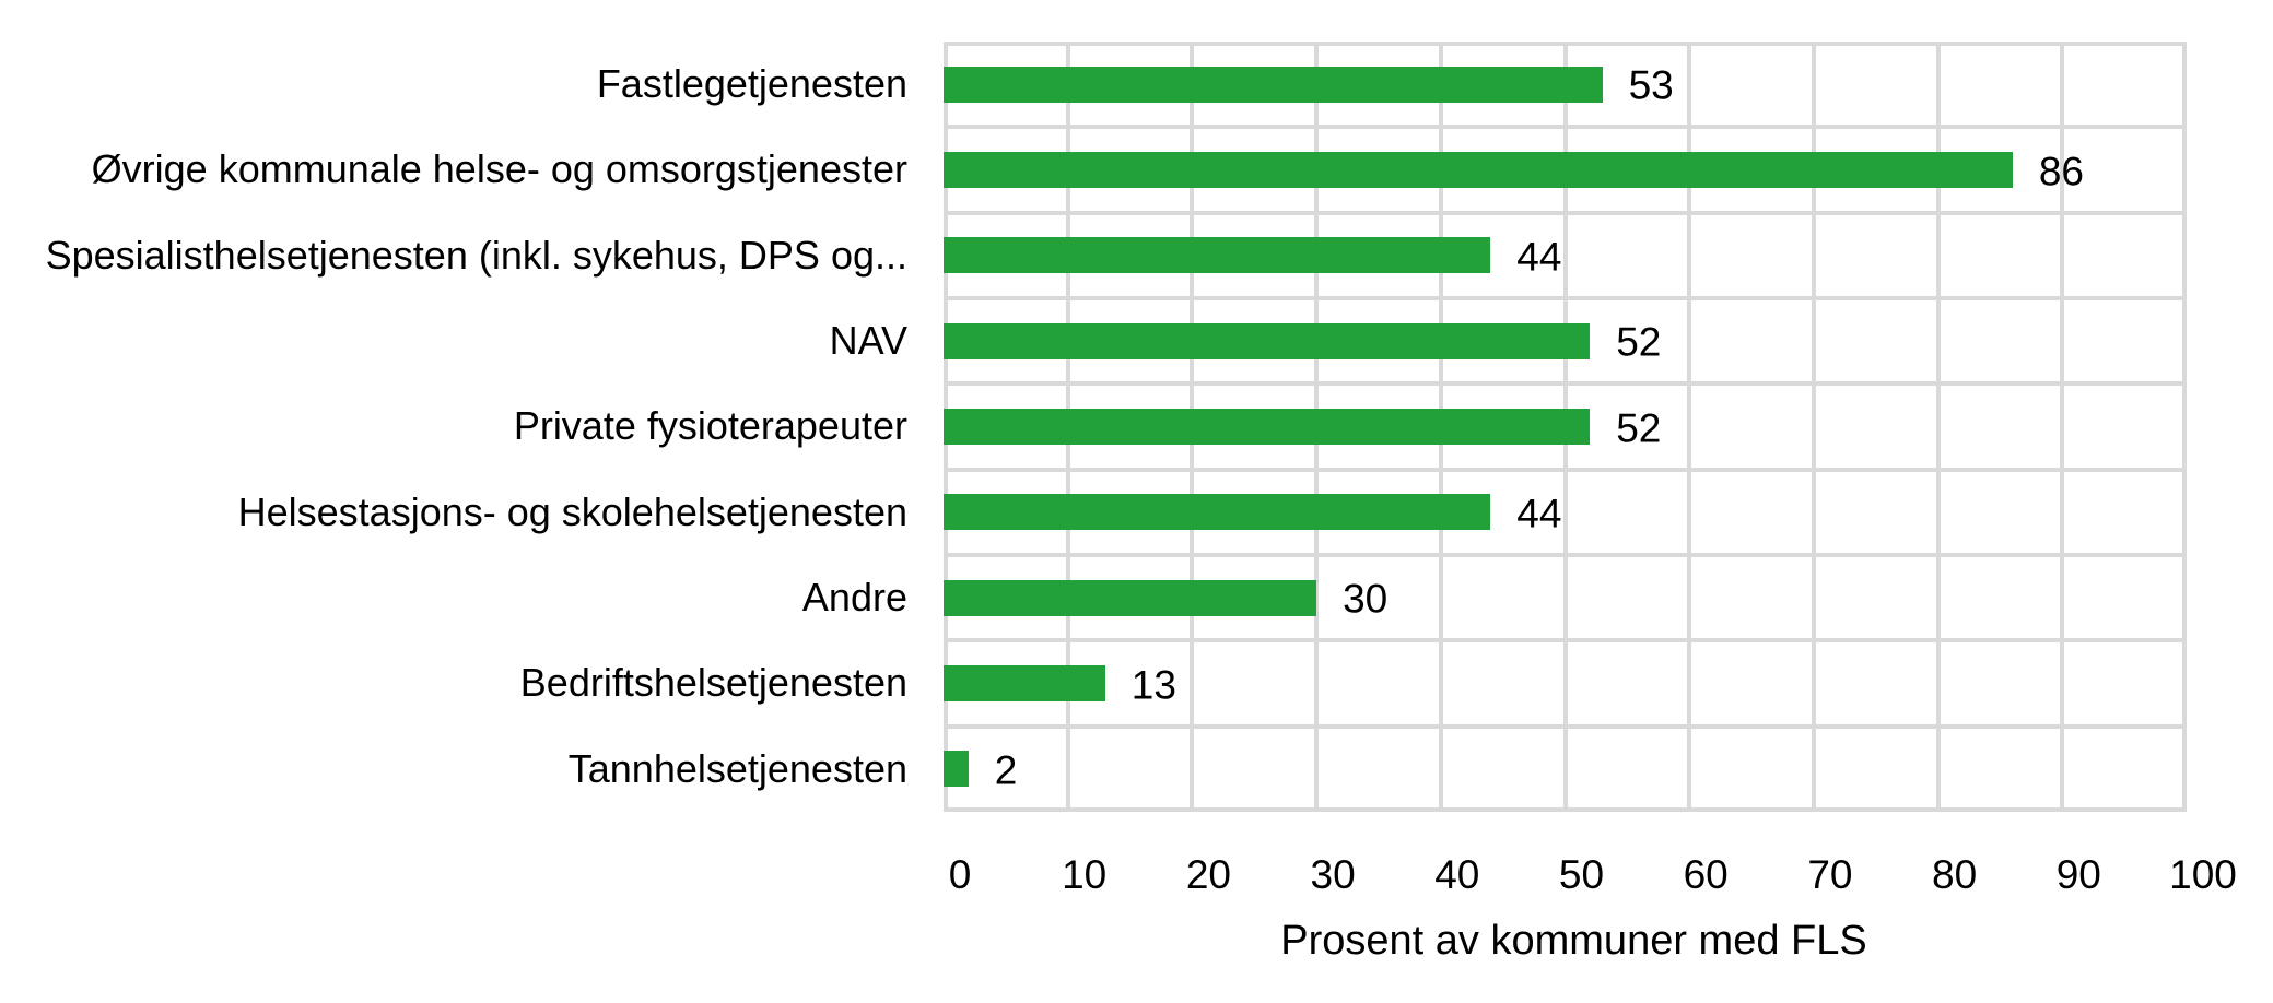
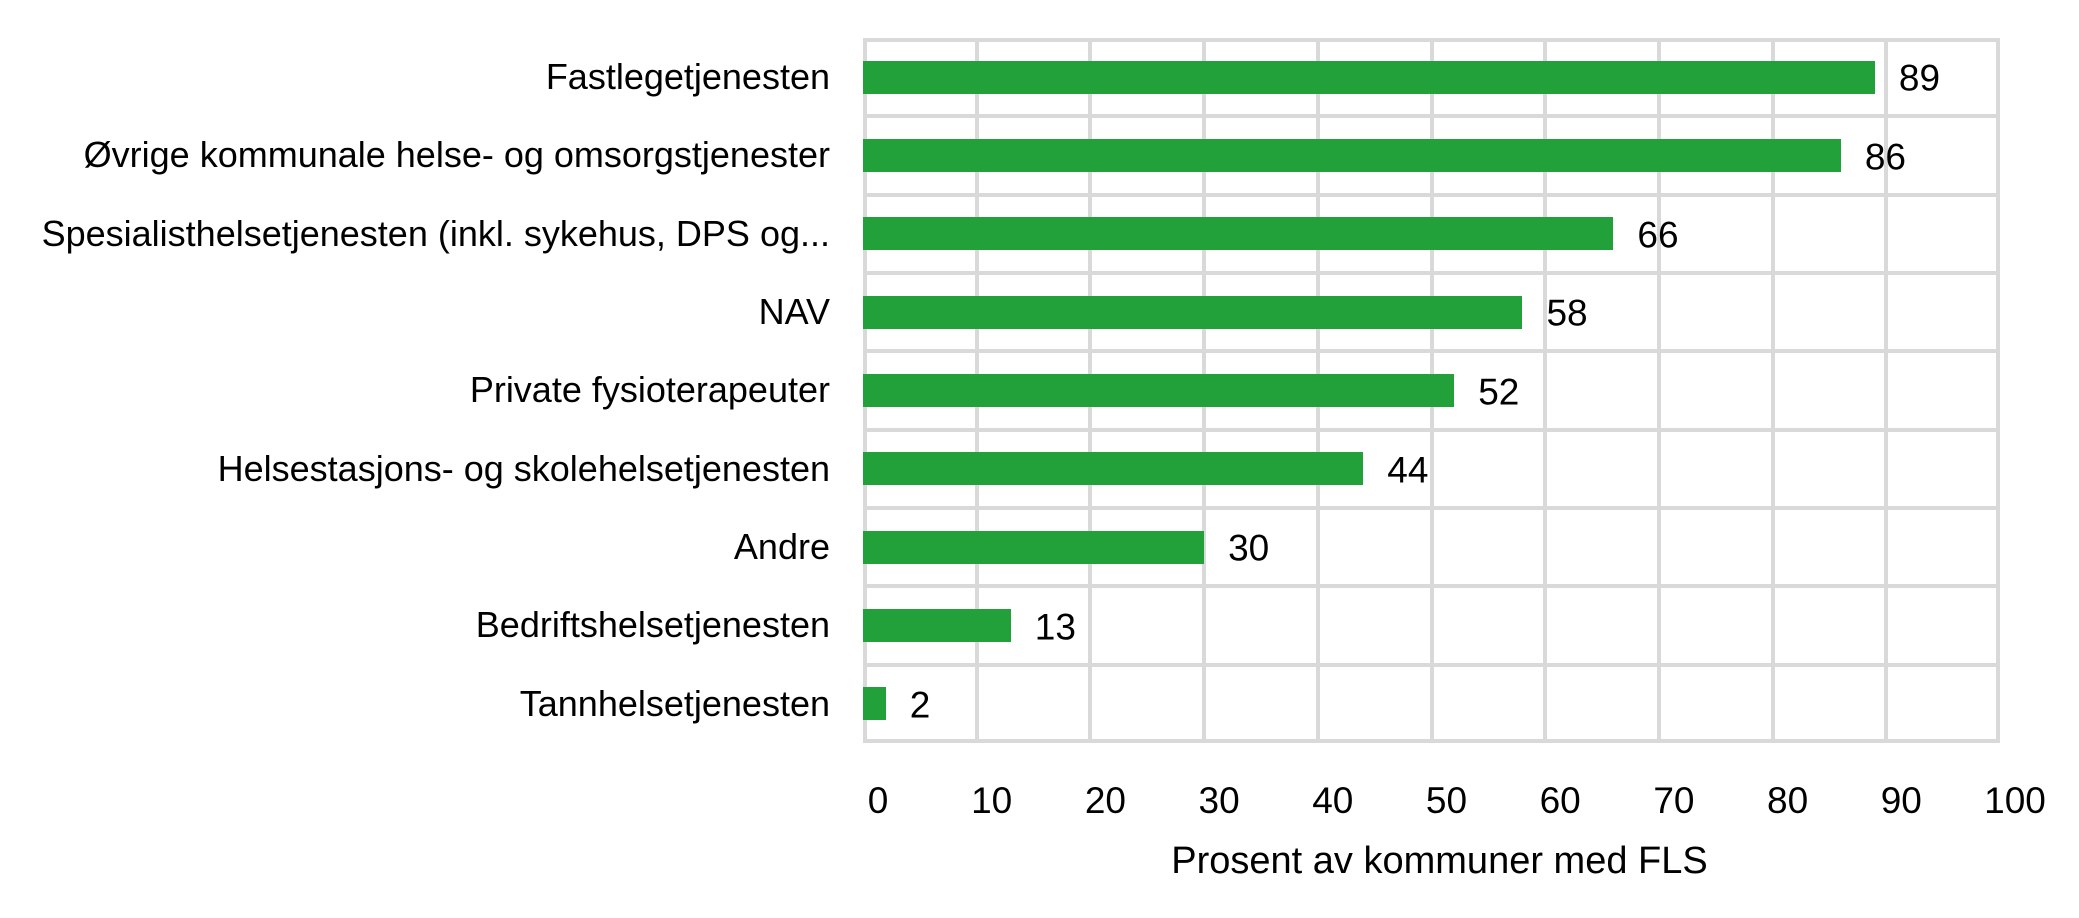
Fastlegetjenesten: 53 -> 89
Spesialisthelsetjenesten (inkl. sykehus, DPS og...: 44 -> 66
NAV: 52 -> 58
